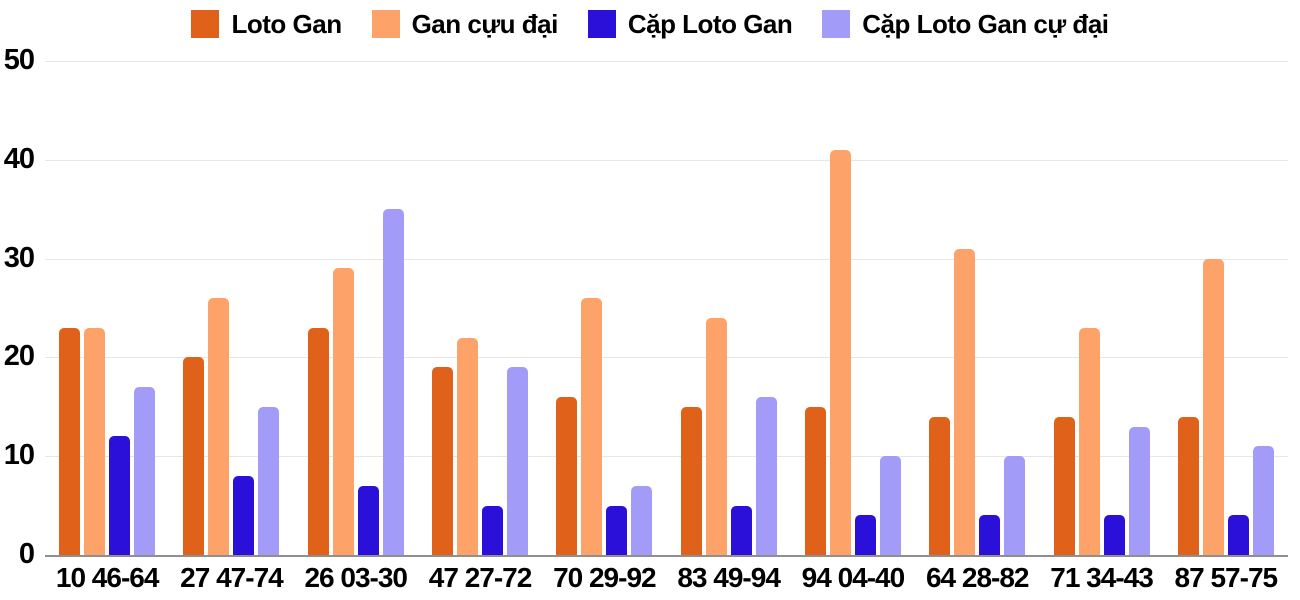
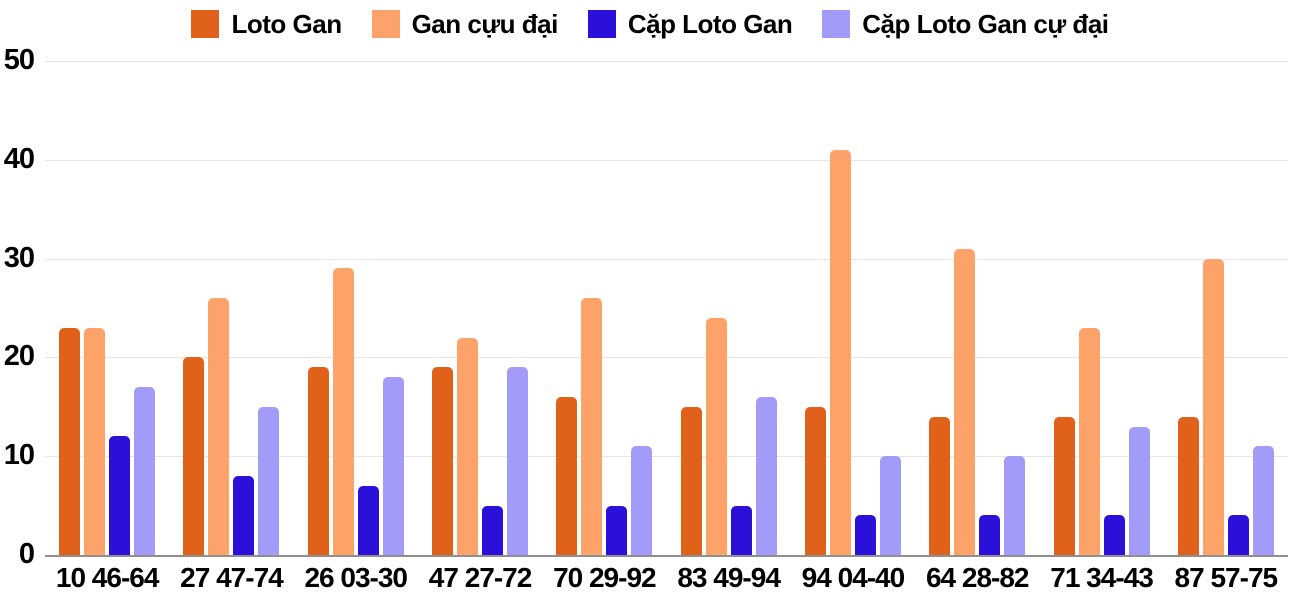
Loto Gan/26 03-30: 23 -> 19
Cặp Loto Gan cự đại/26 03-30: 35 -> 18
Cặp Loto Gan cự đại/70 29-92: 7 -> 11
